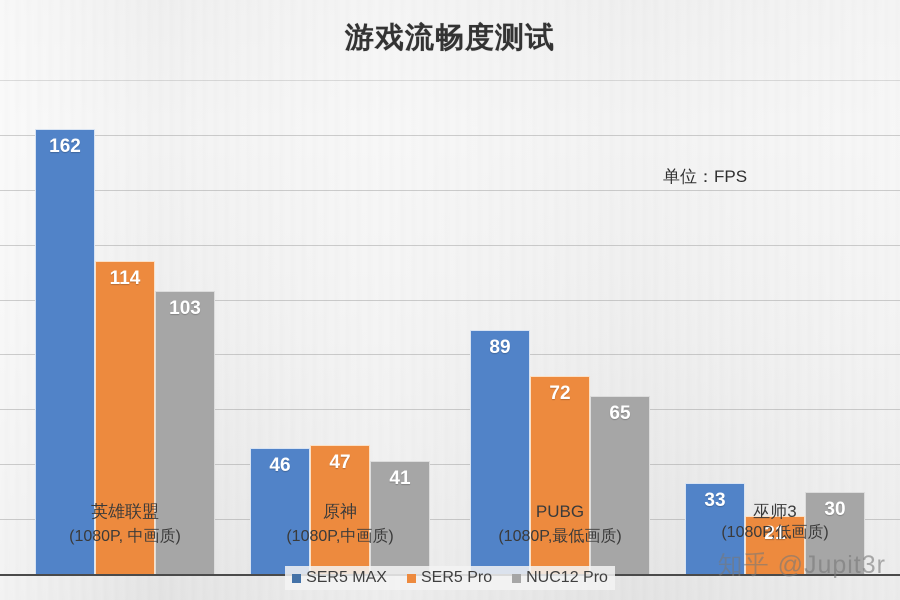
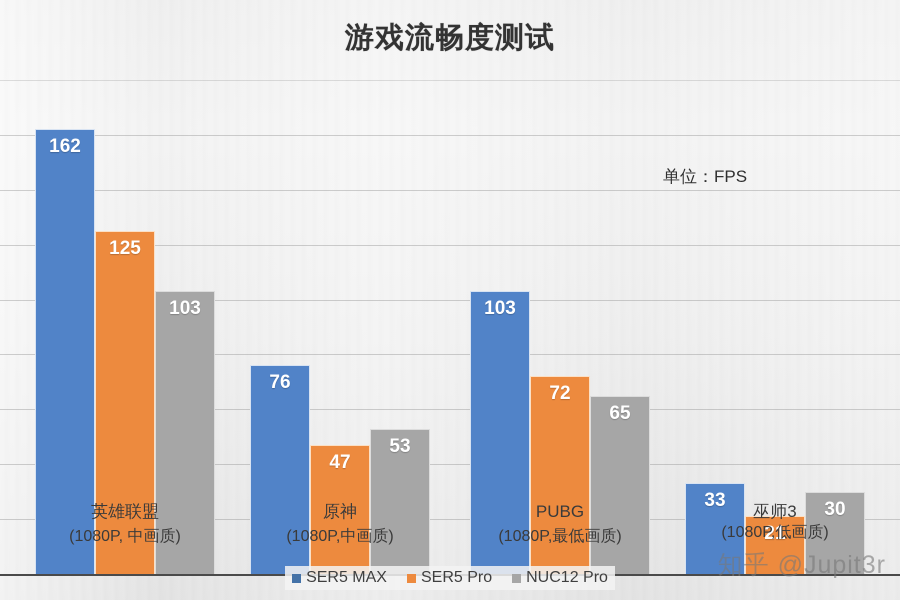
SER5 Pro/英雄联盟: 114 -> 125
SER5 MAX/原神: 46 -> 76
NUC12 Pro/原神: 41 -> 53
SER5 MAX/PUBG: 89 -> 103
